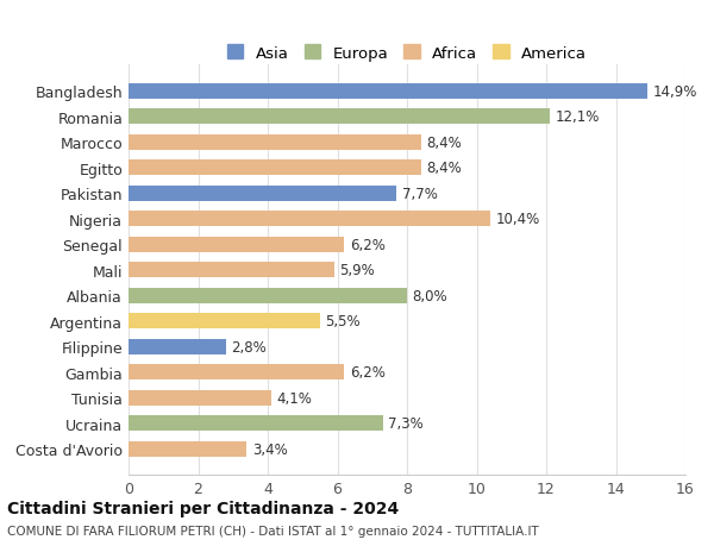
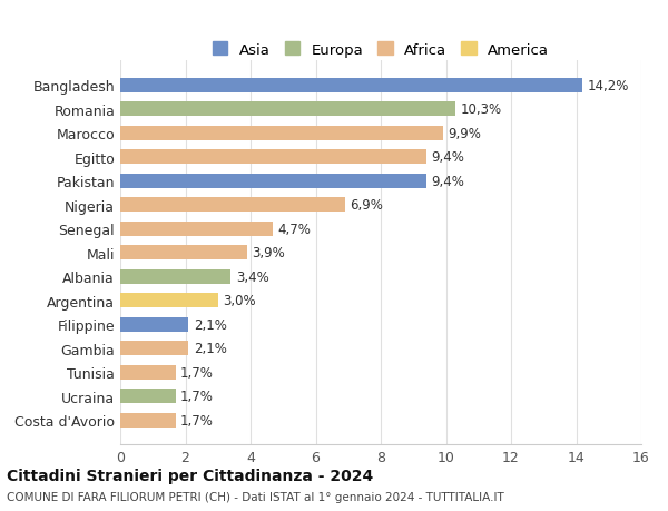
Bangladesh: 14,9% -> 14,2%
Romania: 12,1% -> 10,3%
Marocco: 8,4% -> 9,9%
Egitto: 8,4% -> 9,4%
Pakistan: 7,7% -> 9,4%
Nigeria: 10,4% -> 6,9%
Senegal: 6,2% -> 4,7%
Mali: 5,9% -> 3,9%
Albania: 8,0% -> 3,4%
Argentina: 5,5% -> 3,0%
Filippine: 2,8% -> 2,1%
Gambia: 6,2% -> 2,1%
Tunisia: 4,1% -> 1,7%
Ucraina: 7,3% -> 1,7%
Costa d'Avorio: 3,4% -> 1,7%
